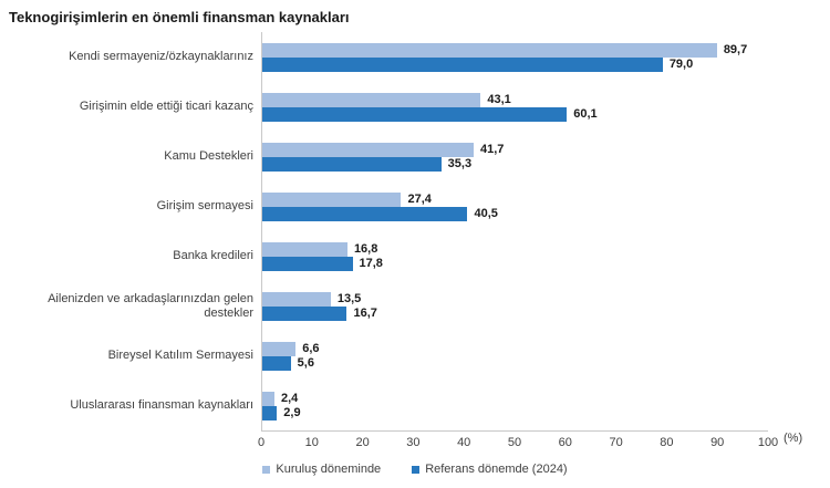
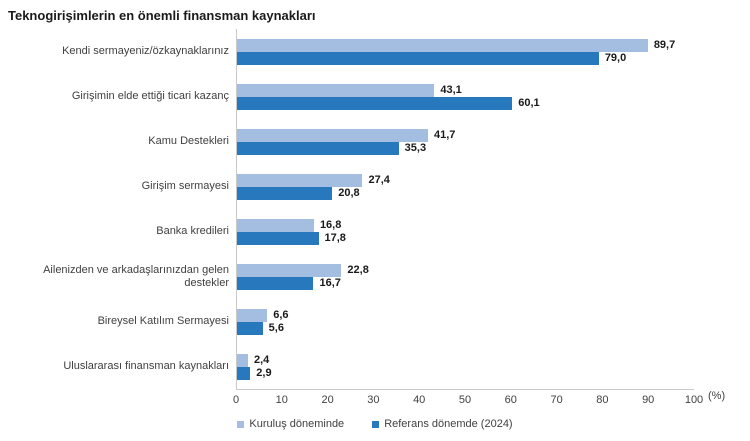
Referans dönemde (2024)/Girişim sermayesi: 40,5 -> 20,8
Kuruluş döneminde/Ailenizden ve arkadaşlarınızdan gelen destekler: 13,5 -> 22,8
